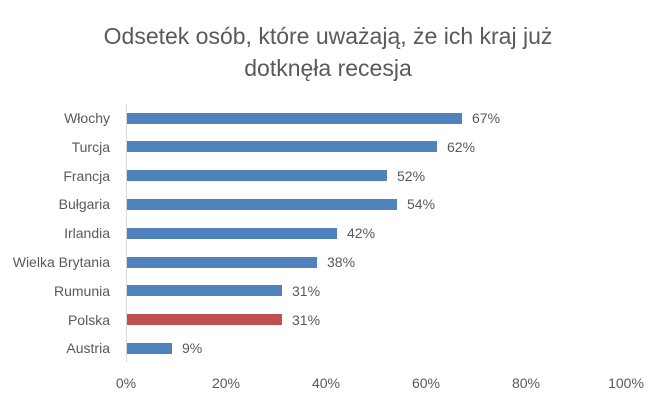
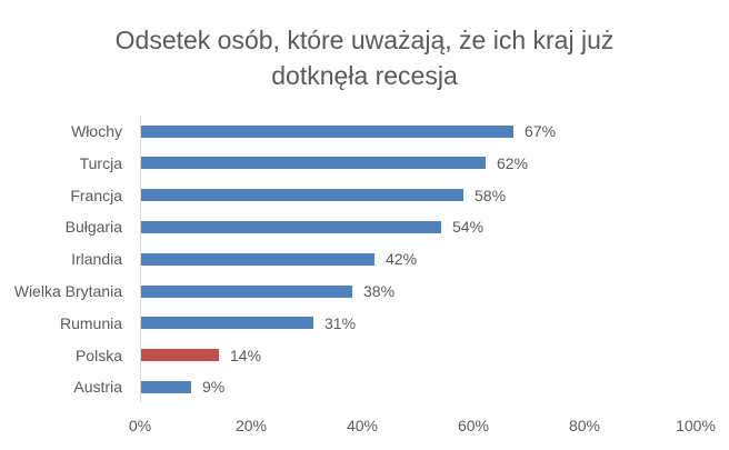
Francja: 52% -> 58%
Polska: 31% -> 14%
